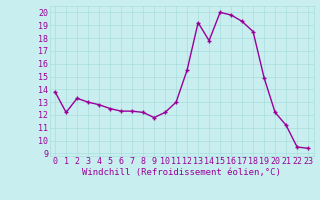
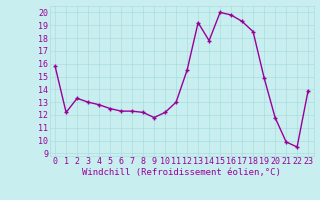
0: 13.8 -> 15.8
20: 12.2 -> 11.8
21: 11.2 -> 9.9
23: 9.4 -> 13.9
